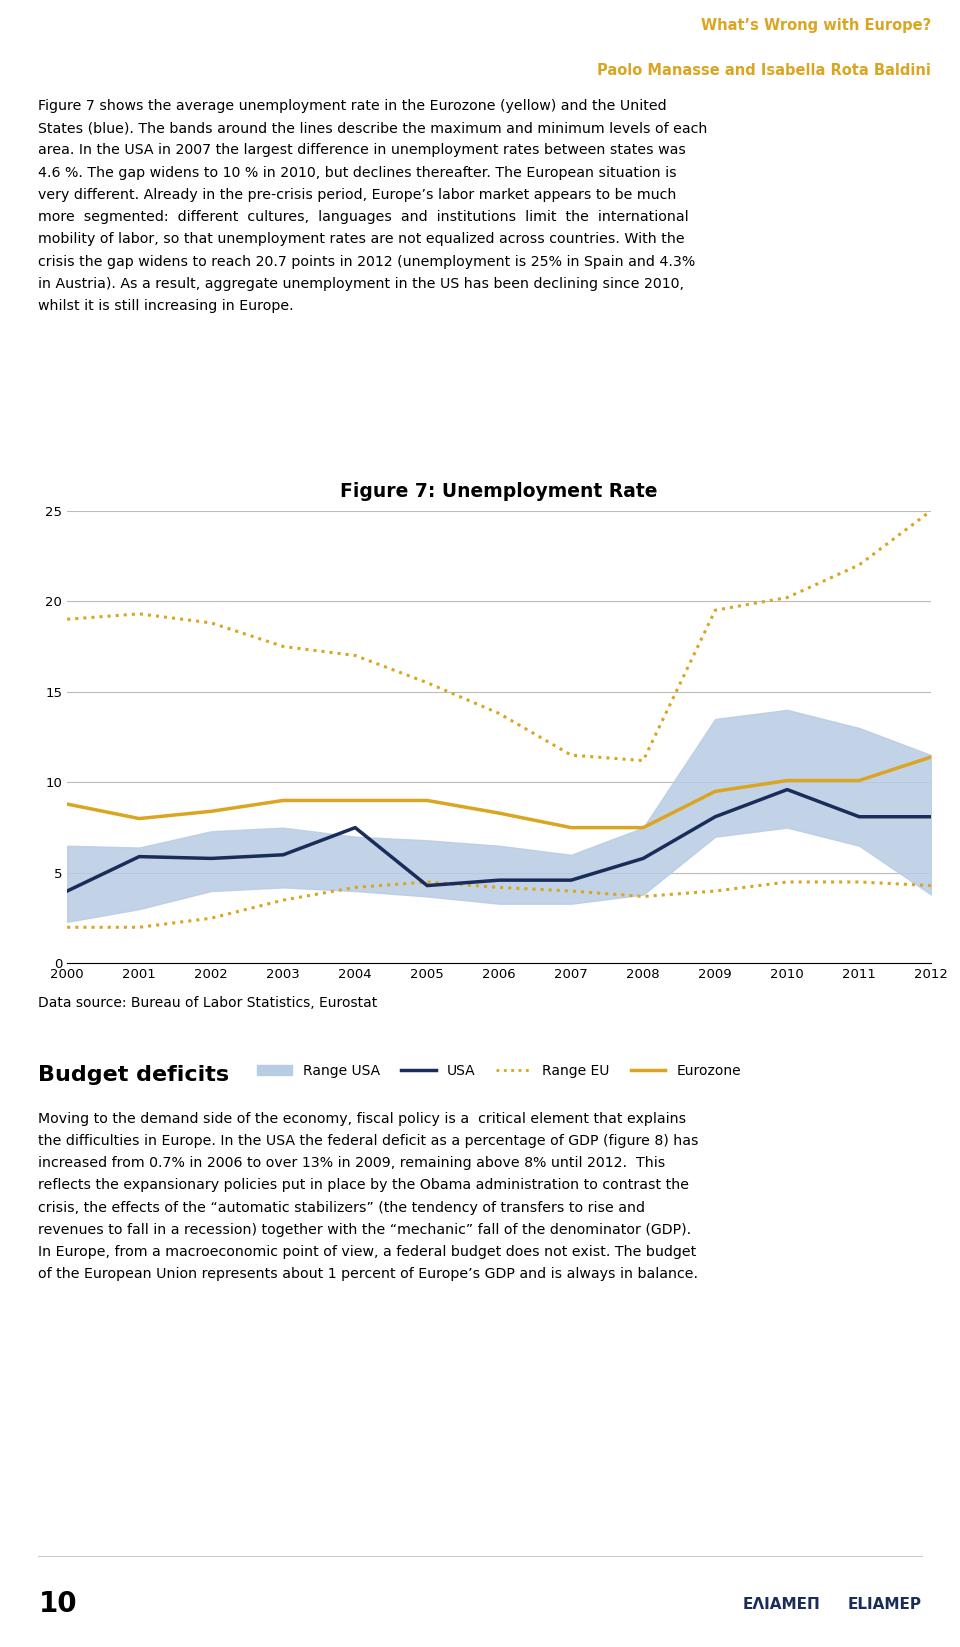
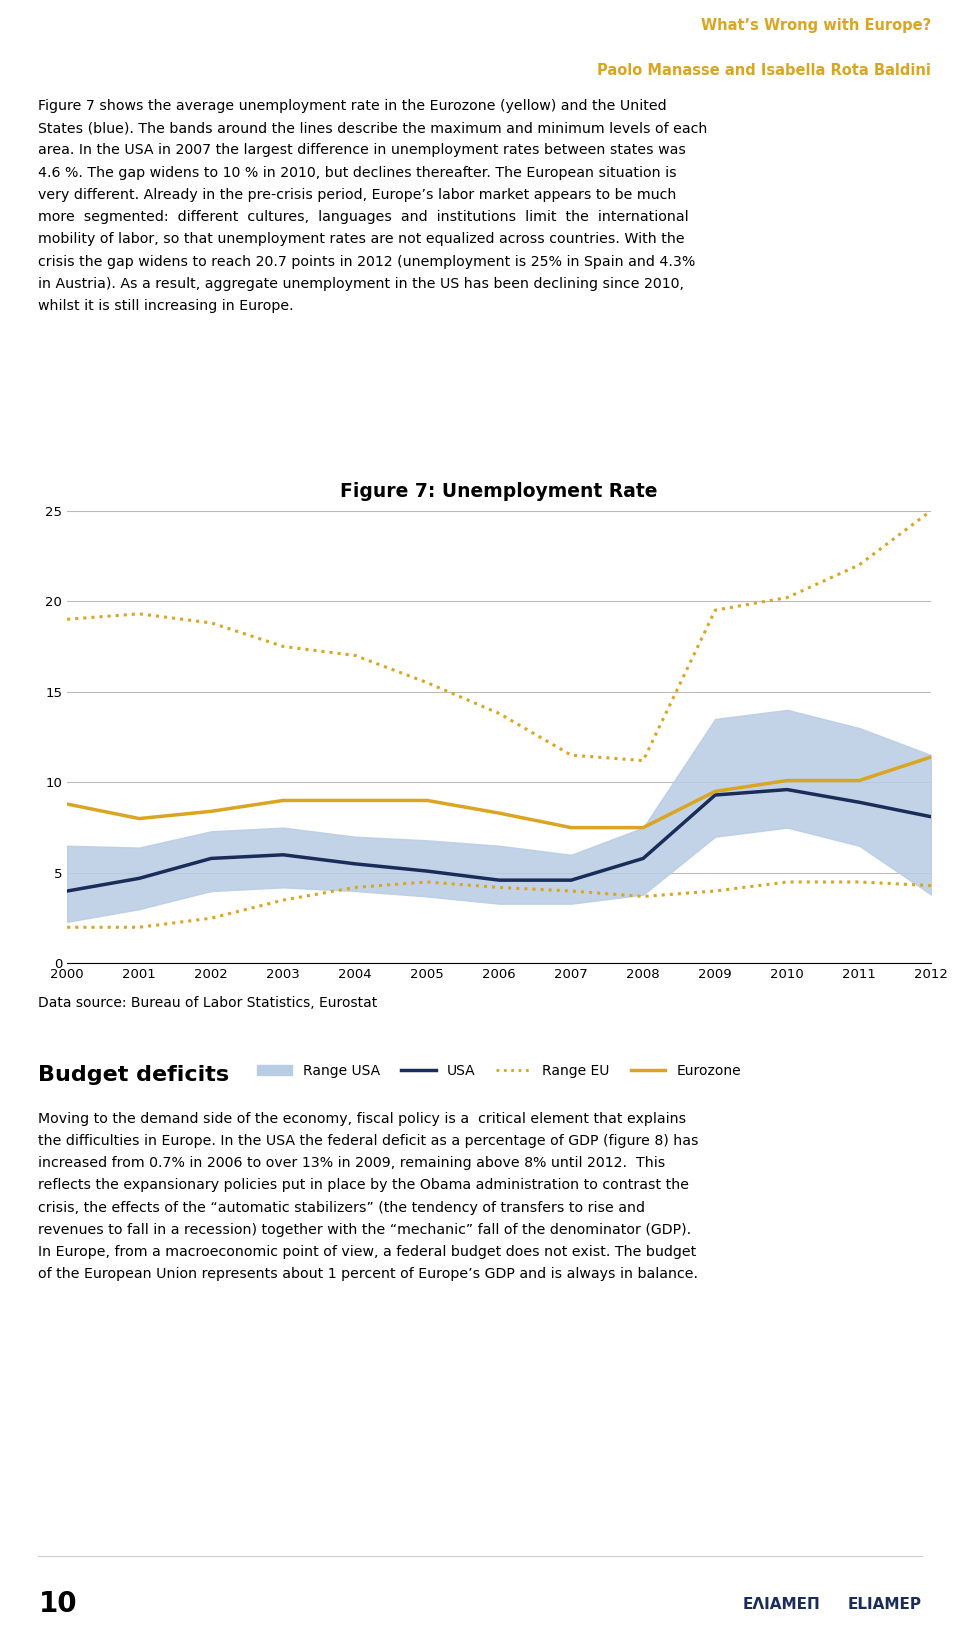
USA/2001: 5.9 -> 4.7
USA/2004: 7.5 -> 5.5
USA/2005: 4.3 -> 5.1
USA/2009: 8.1 -> 9.3
USA/2011: 8.1 -> 8.9
